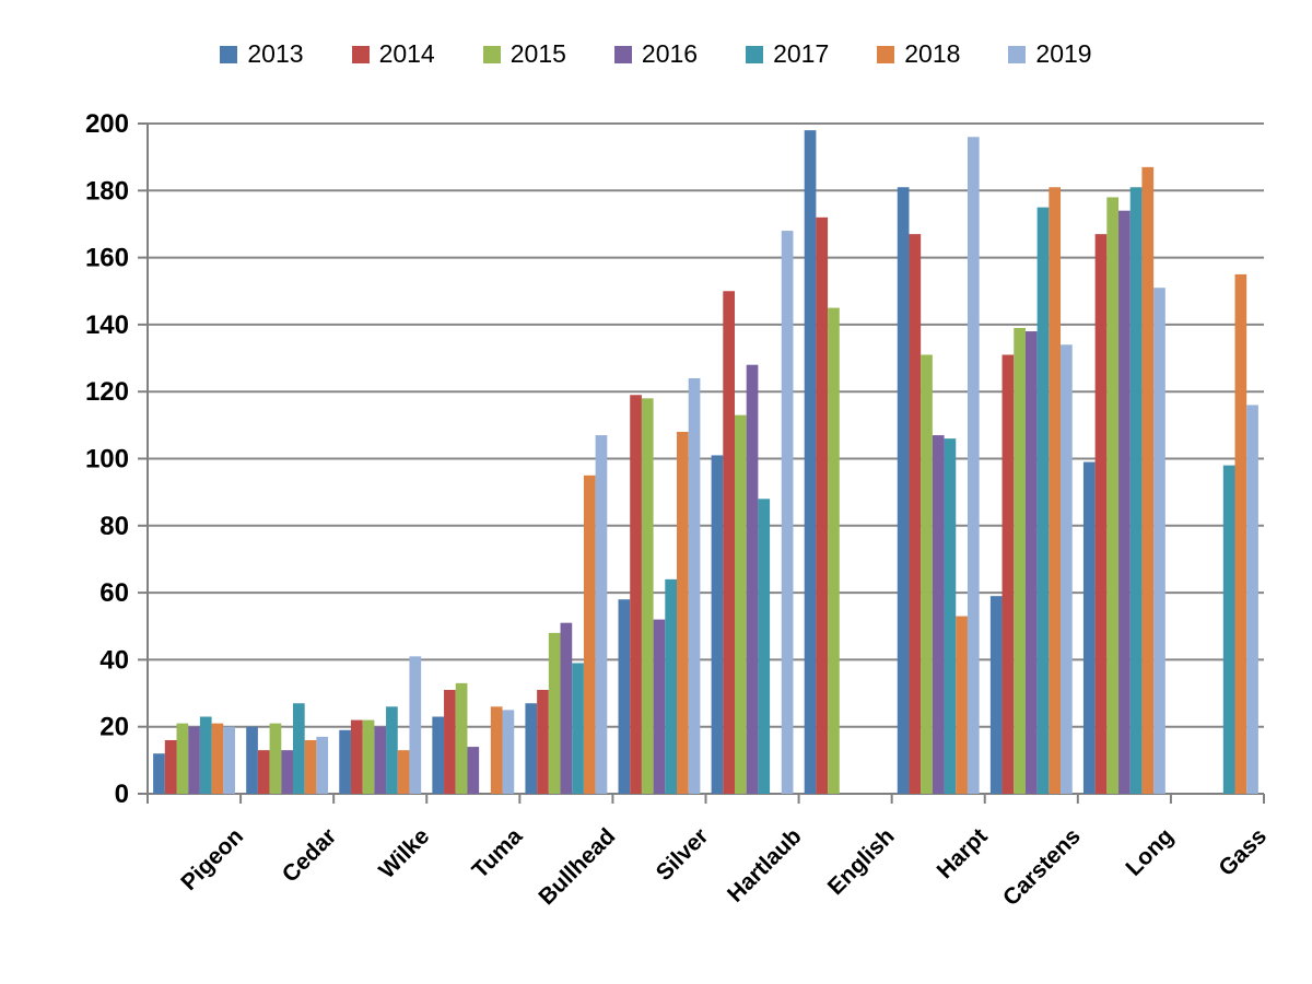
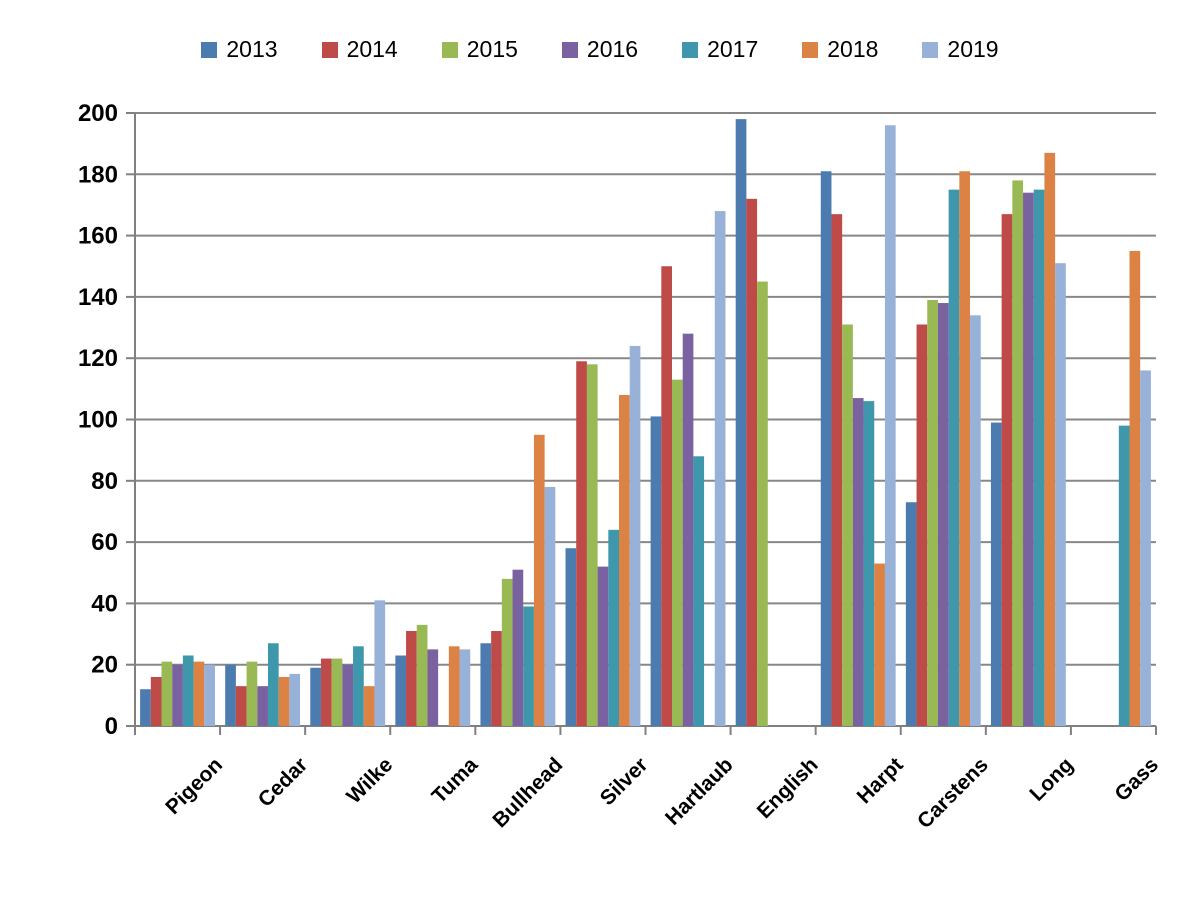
2016/Tuma: 14 -> 25
2019/Bullhead: 107 -> 78
2013/Carstens: 59 -> 73
2017/Long: 181 -> 175
